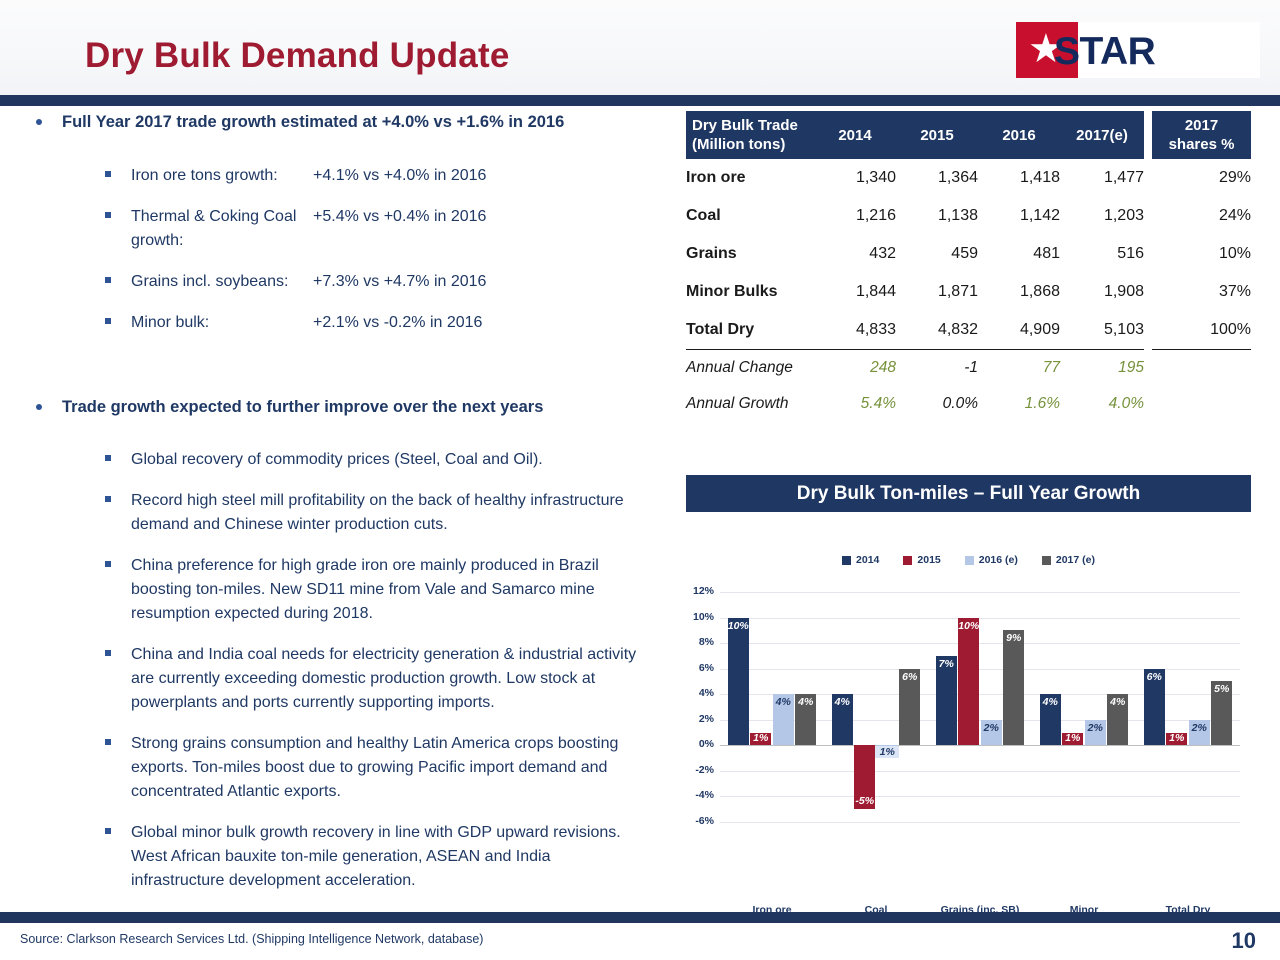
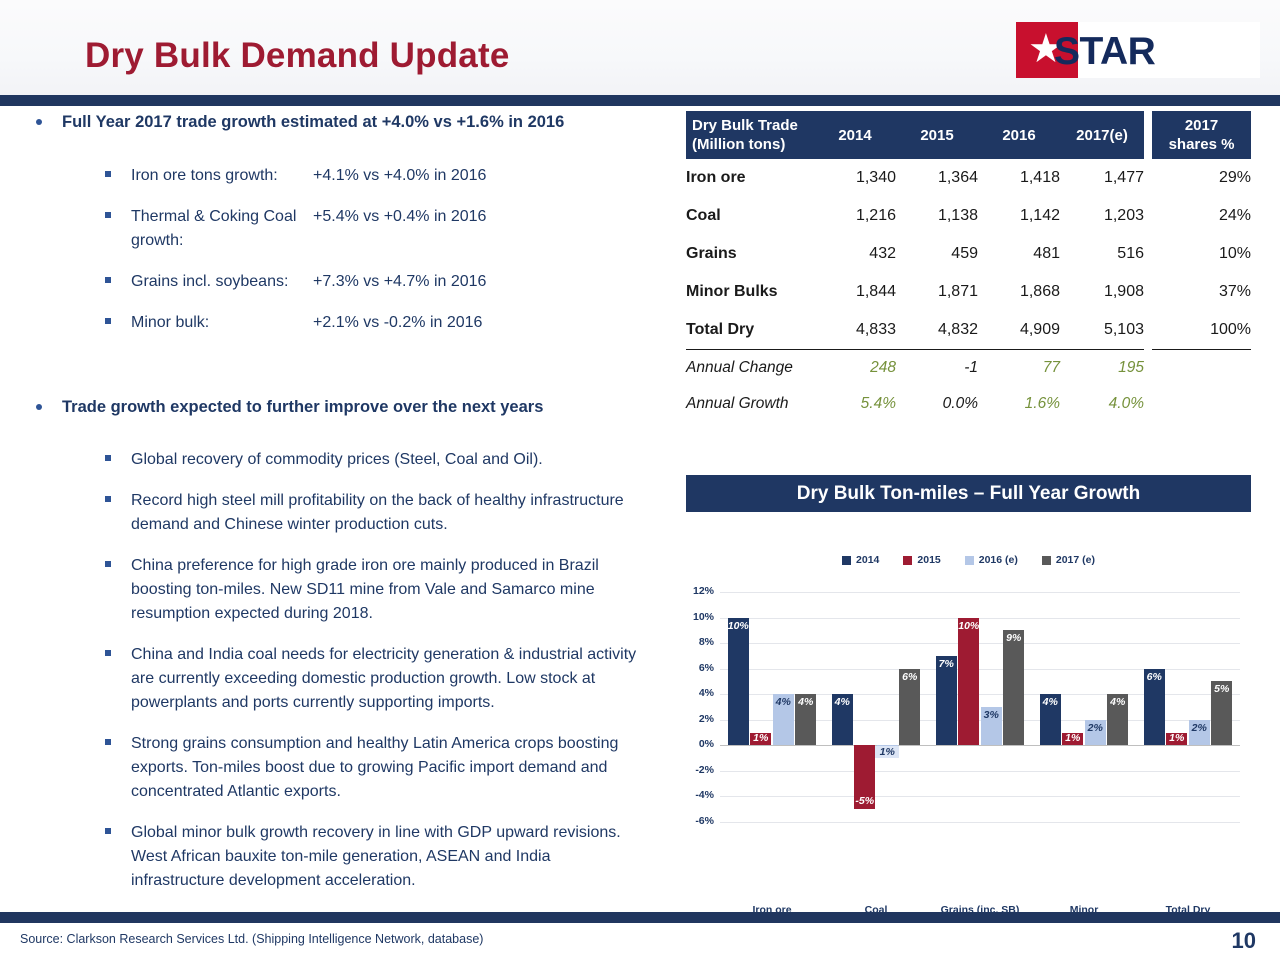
2016 (e)/Grains (inc. SB): 2% -> 3%
